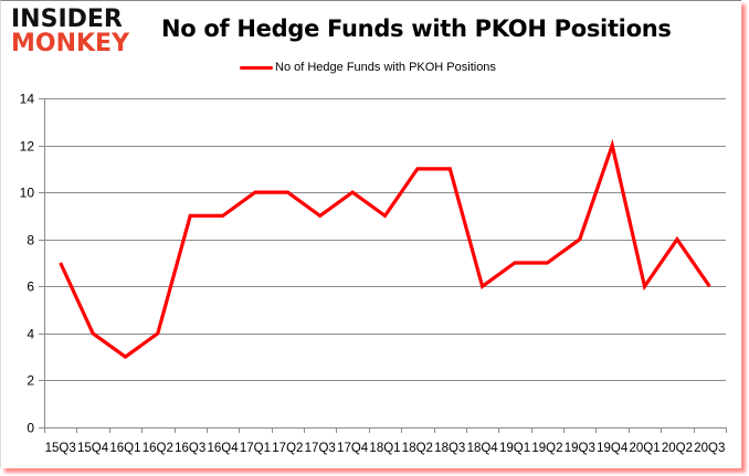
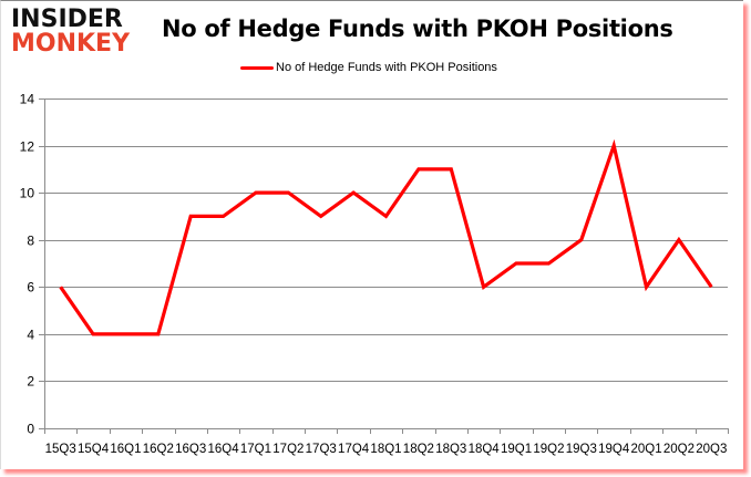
15Q3: 7 -> 6
16Q1: 3 -> 4
